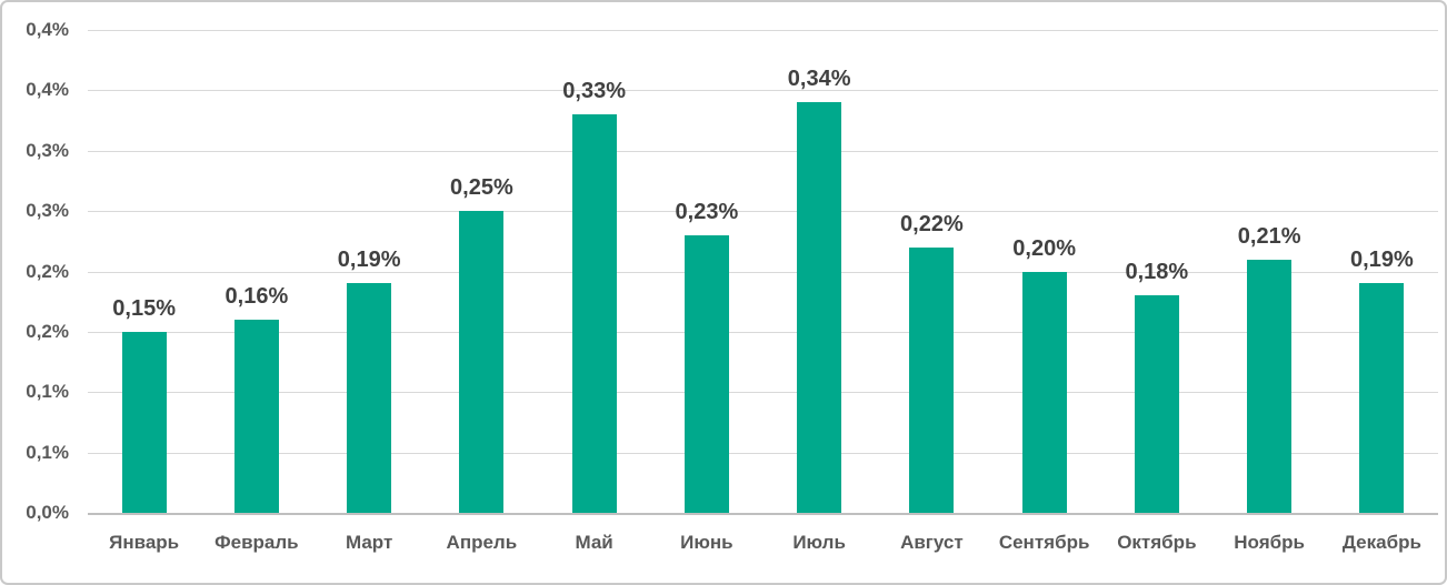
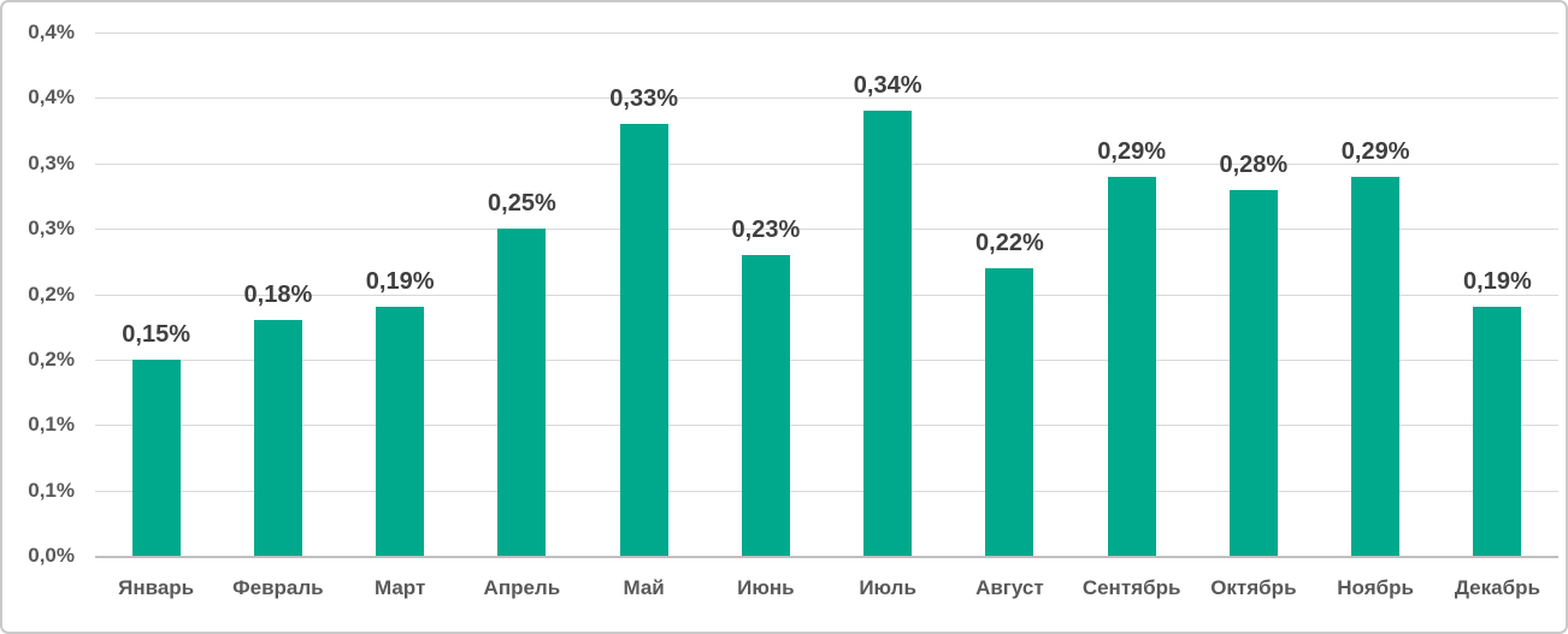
Февраль: 0,16% -> 0,18%
Сентябрь: 0,20% -> 0,29%
Октябрь: 0,18% -> 0,28%
Ноябрь: 0,21% -> 0,29%
